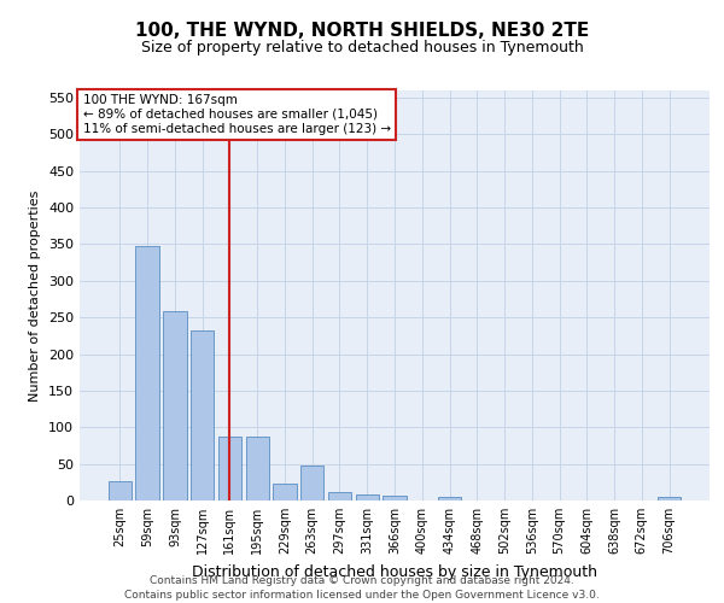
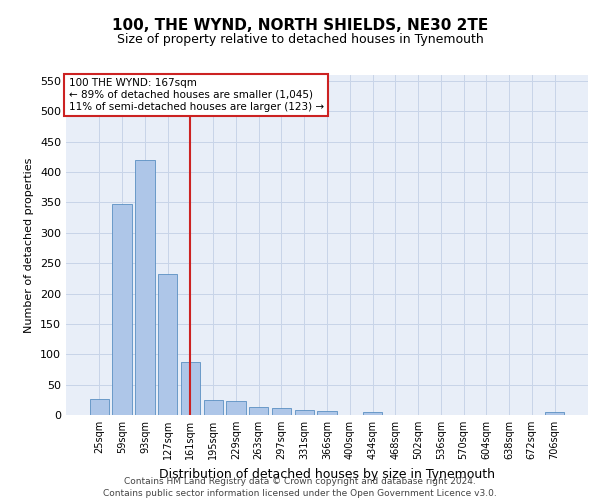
93sqm: 258 -> 420
195sqm: 88 -> 24
263sqm: 48 -> 14
